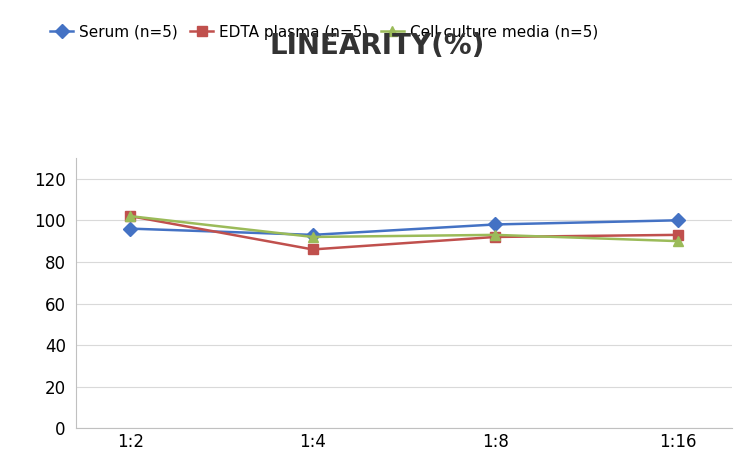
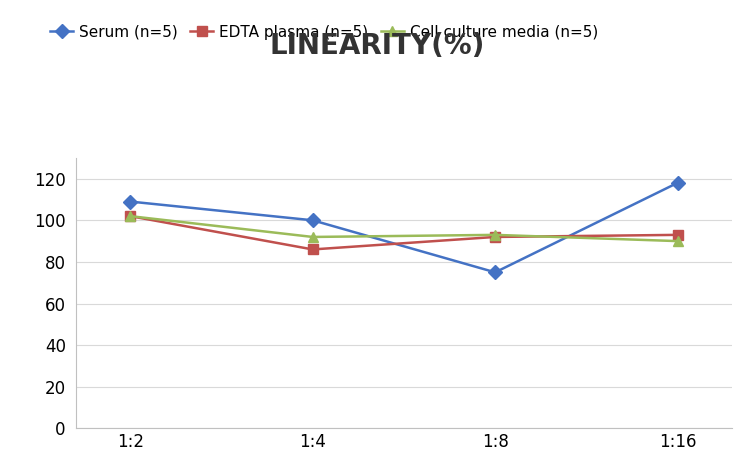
Serum (n=5)/1:2: 96 -> 109
Serum (n=5)/1:4: 93 -> 100
Serum (n=5)/1:8: 98 -> 75
Serum (n=5)/1:16: 100 -> 118
